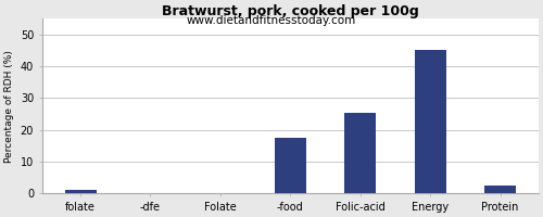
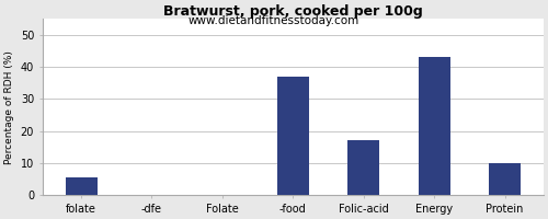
folate: 1.0 -> 5.5
-food: 17.5 -> 37.0
Folic-acid: 25.5 -> 17.0
Energy: 45.0 -> 43.0
Protein: 2.5 -> 10.0
